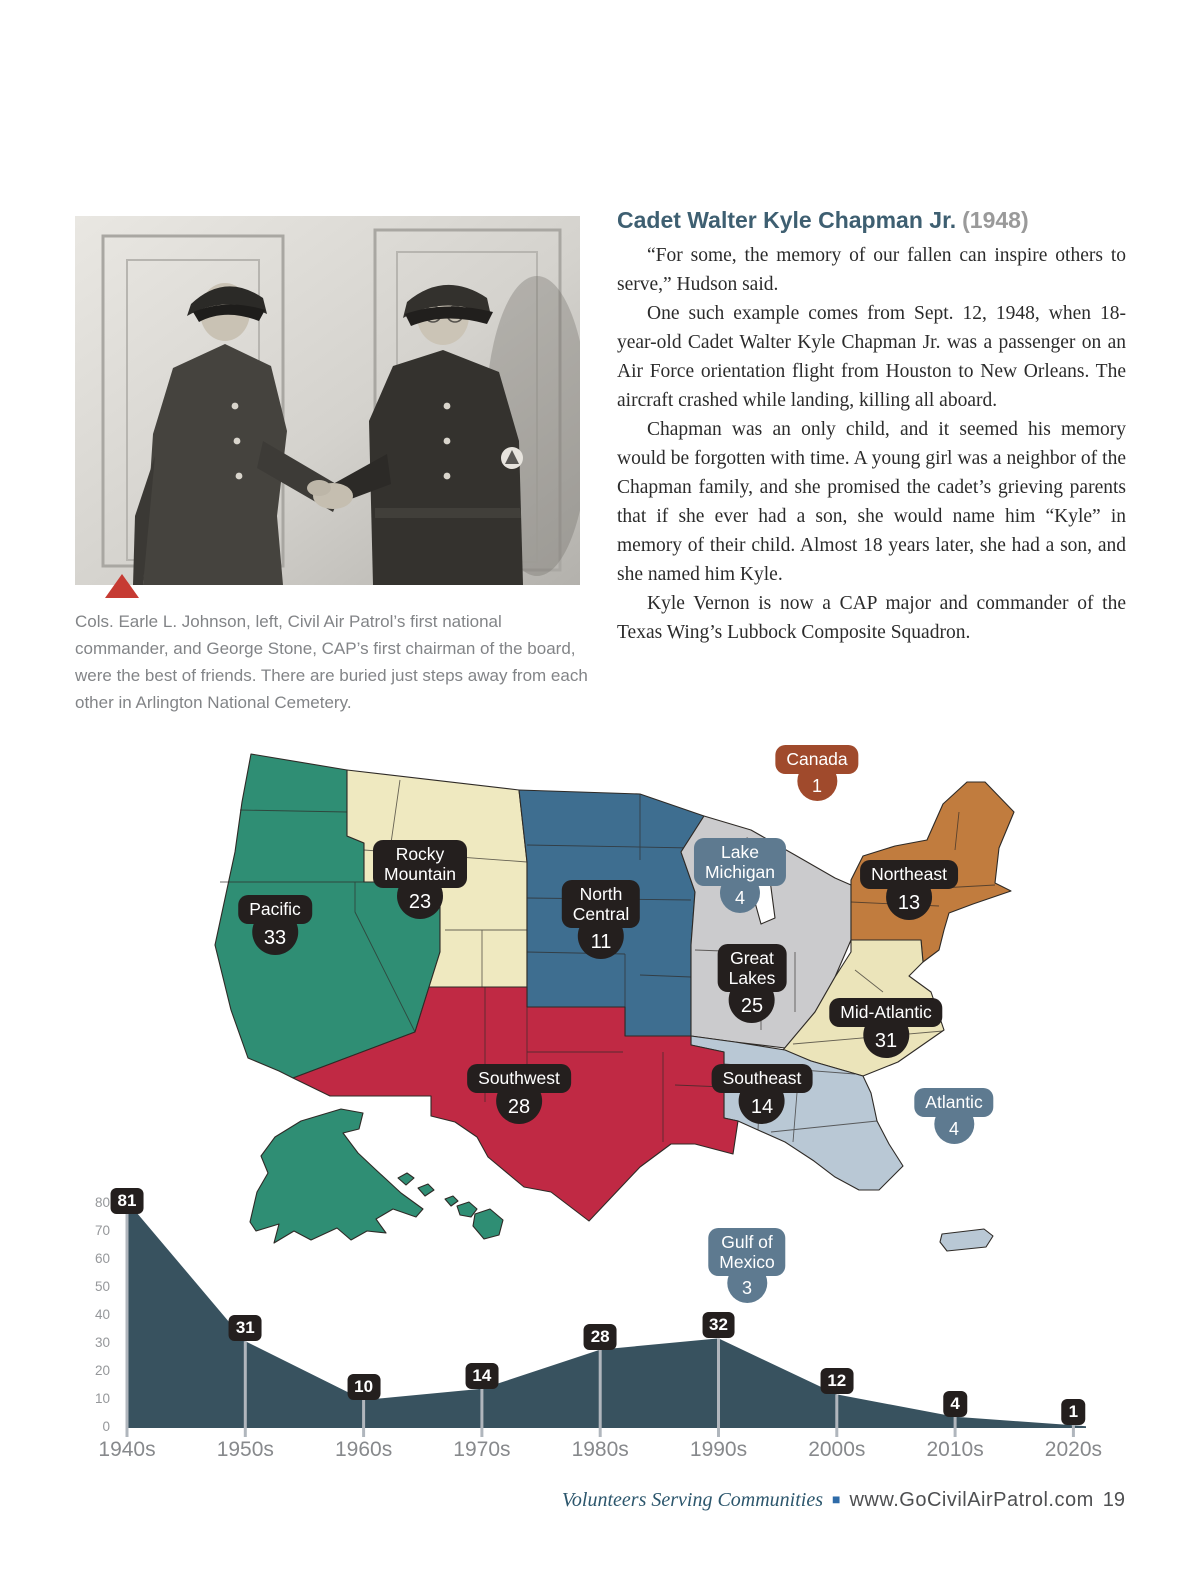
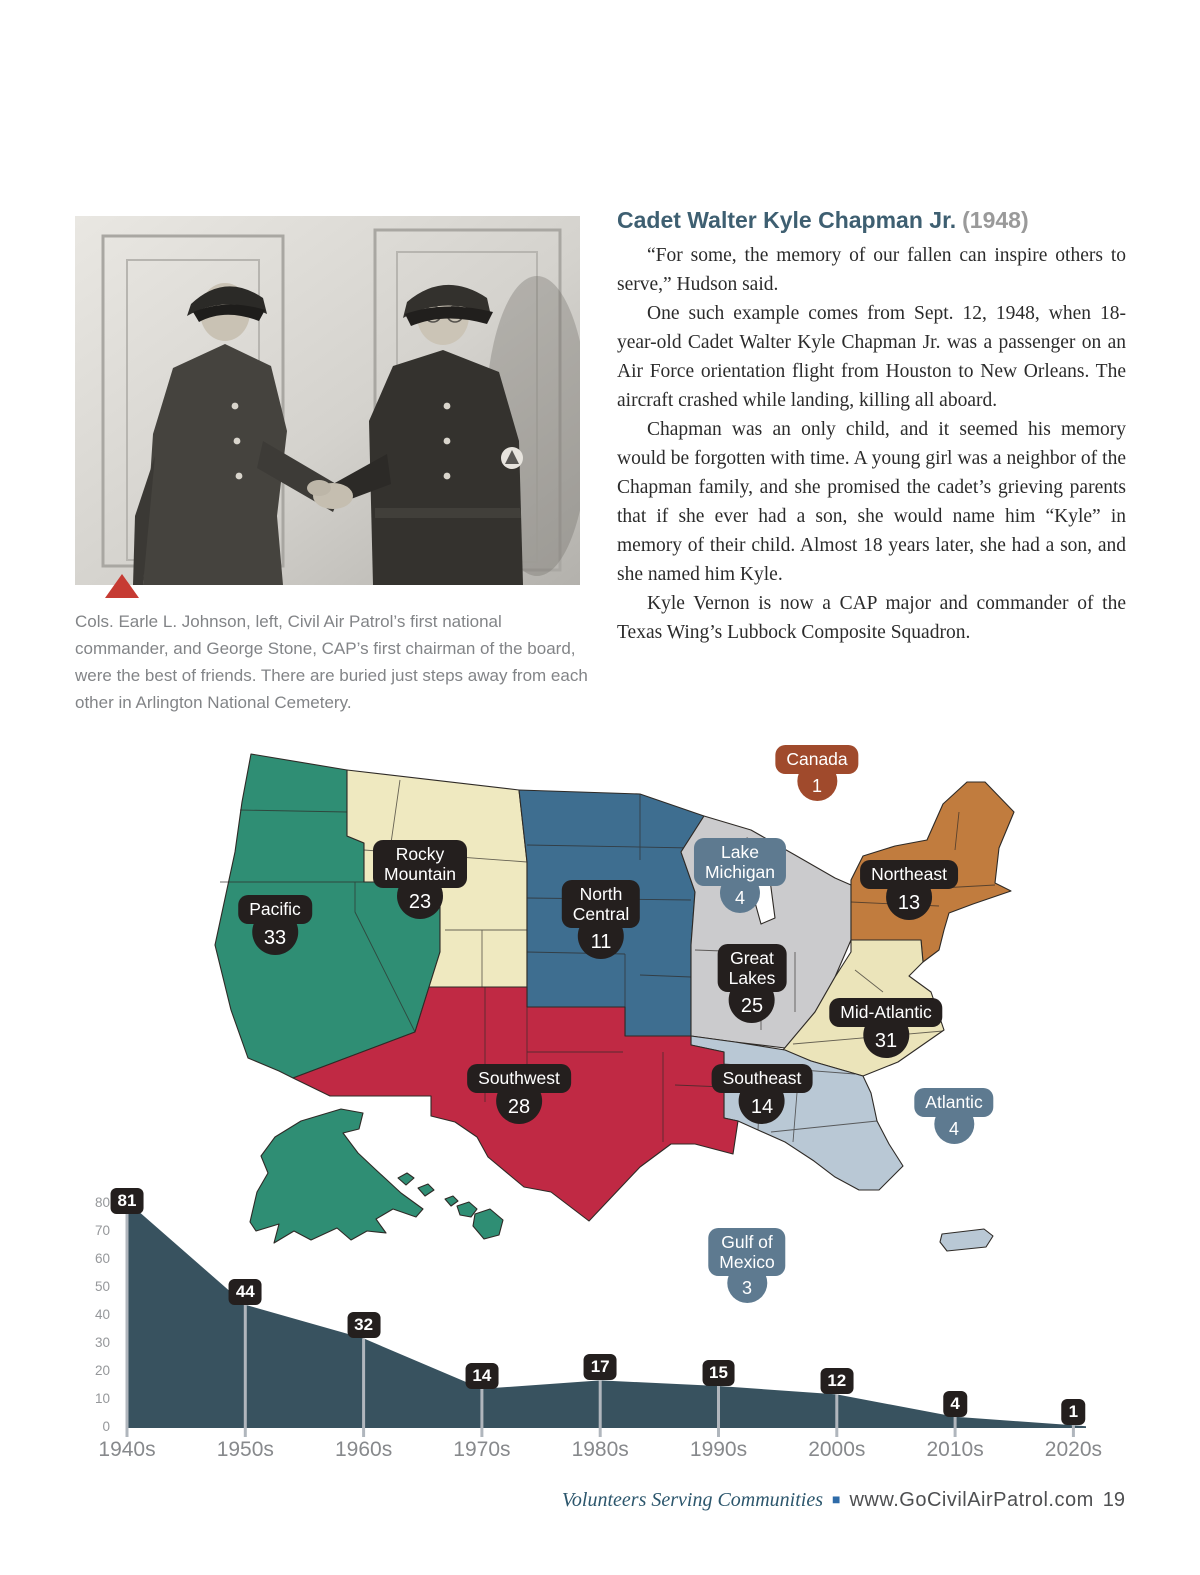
1950s: 31 -> 44
1960s: 10 -> 32
1980s: 28 -> 17
1990s: 32 -> 15
